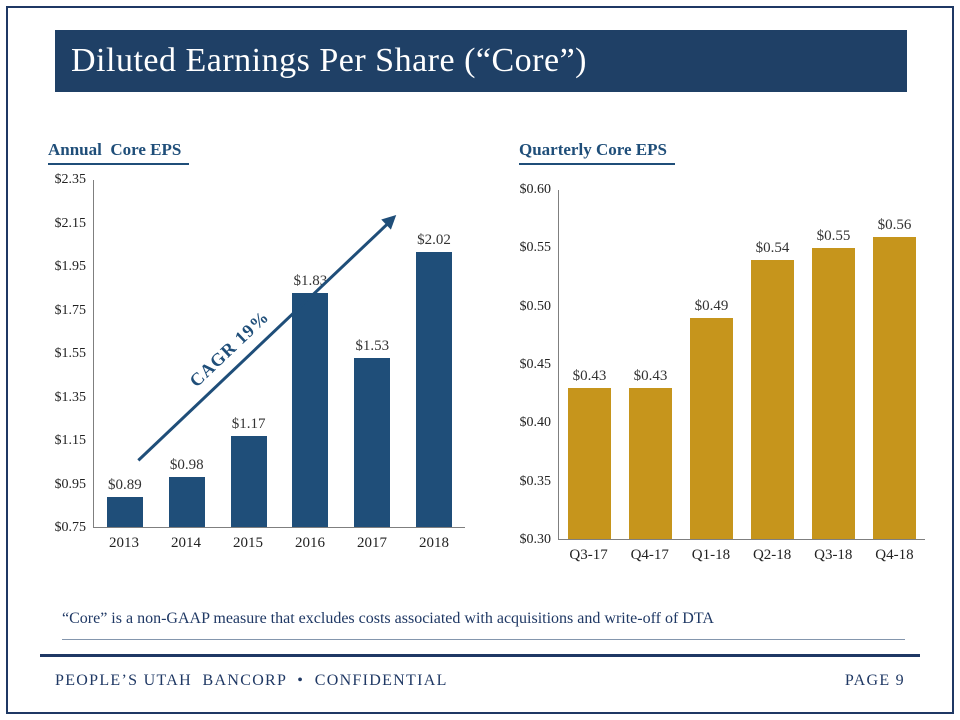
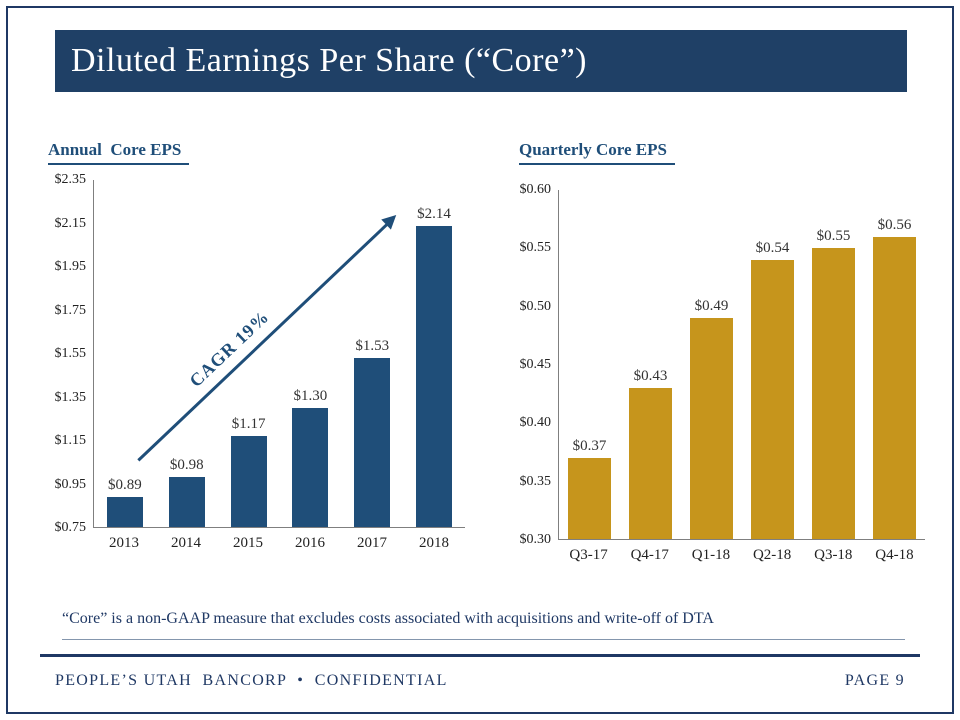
Annual Core EPS/2016: $1.83 -> $1.30
Annual Core EPS/2018: $2.02 -> $2.14
Quarterly Core EPS/Q3-17: $0.43 -> $0.37
